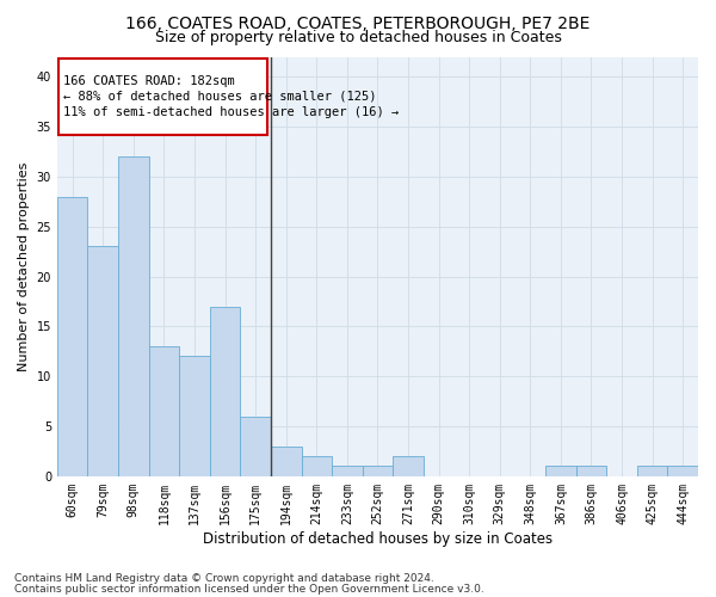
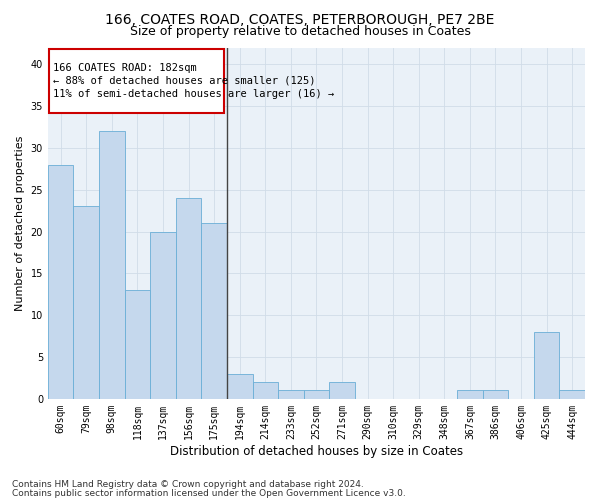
137sqm: 12 -> 20
156sqm: 17 -> 24
175sqm: 6 -> 21
425sqm: 1 -> 8
